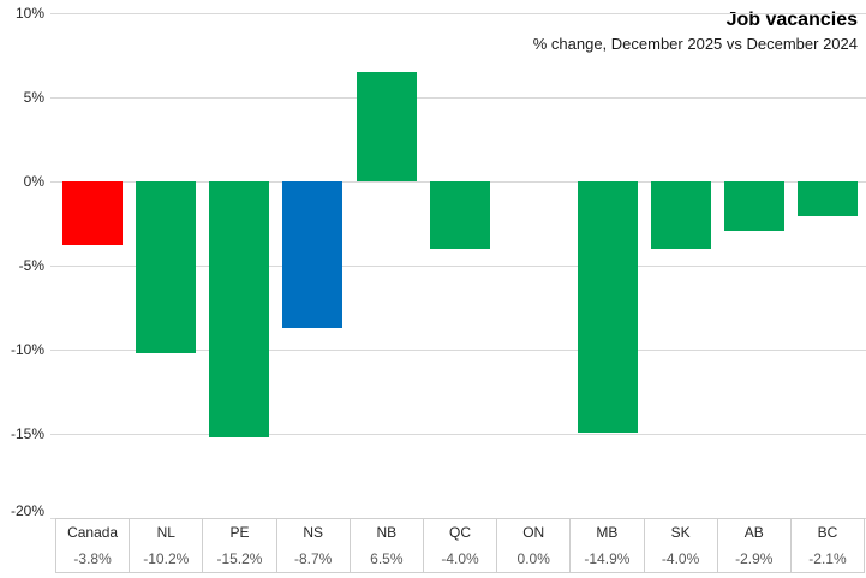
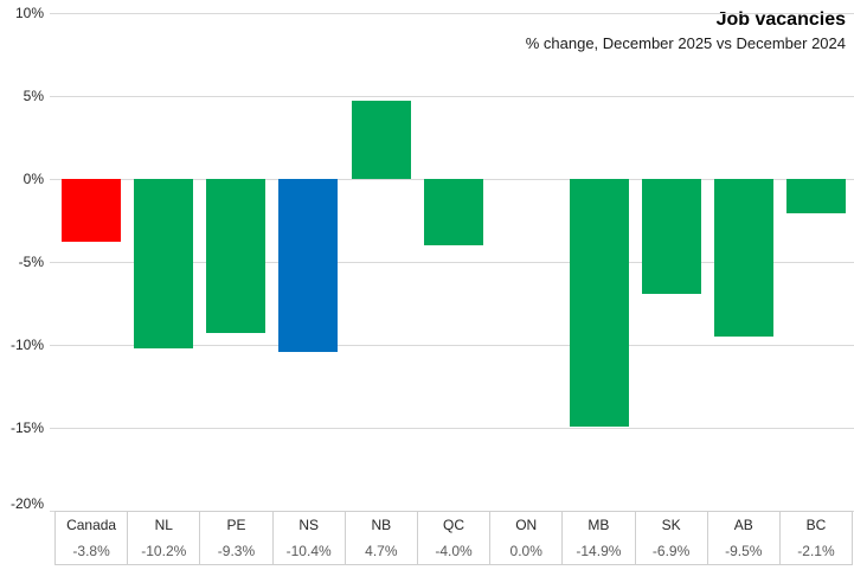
PE: -15.2% -> -9.3%
NS: -8.7% -> -10.4%
NB: 6.5% -> 4.7%
SK: -4.0% -> -6.9%
AB: -2.9% -> -9.5%
